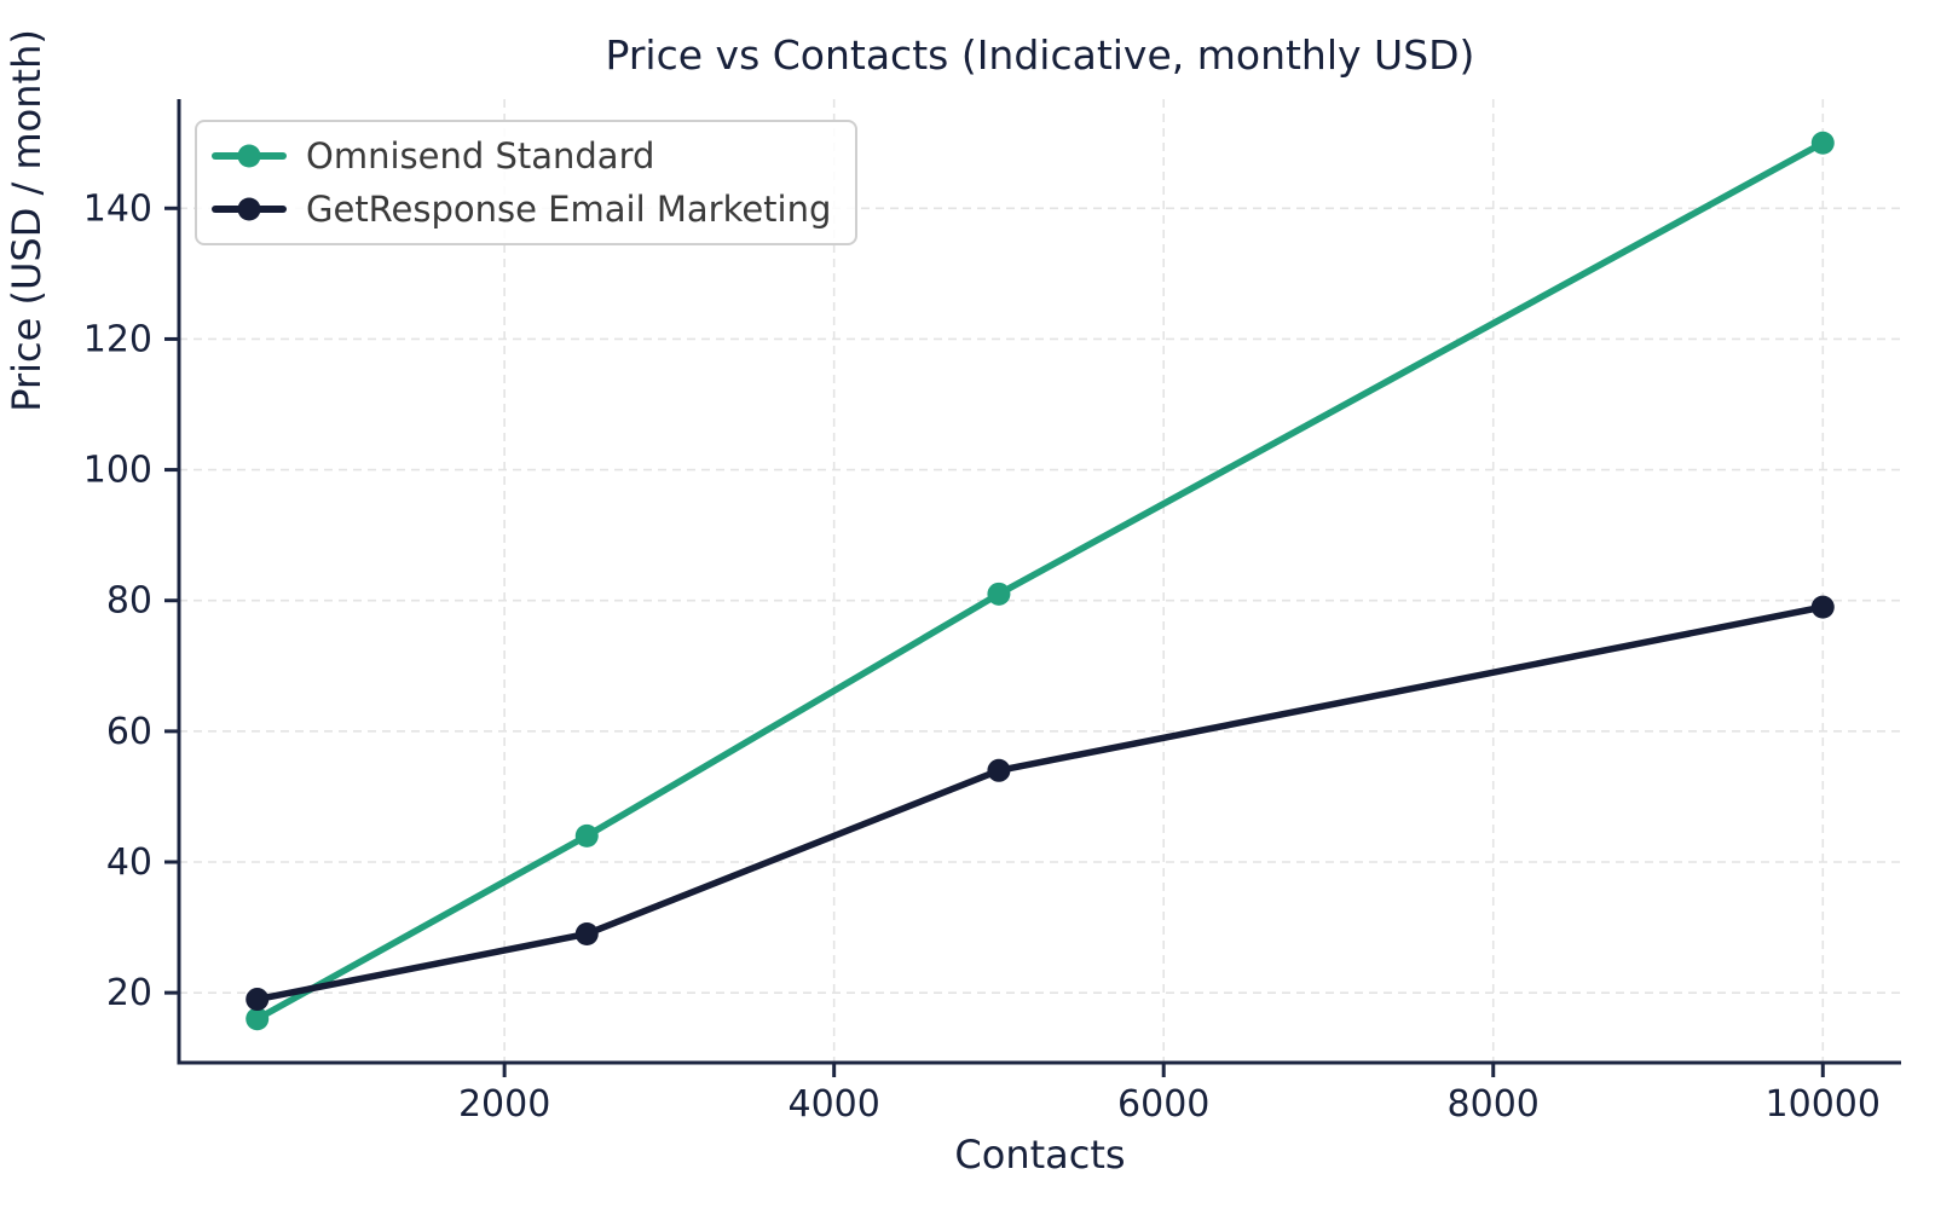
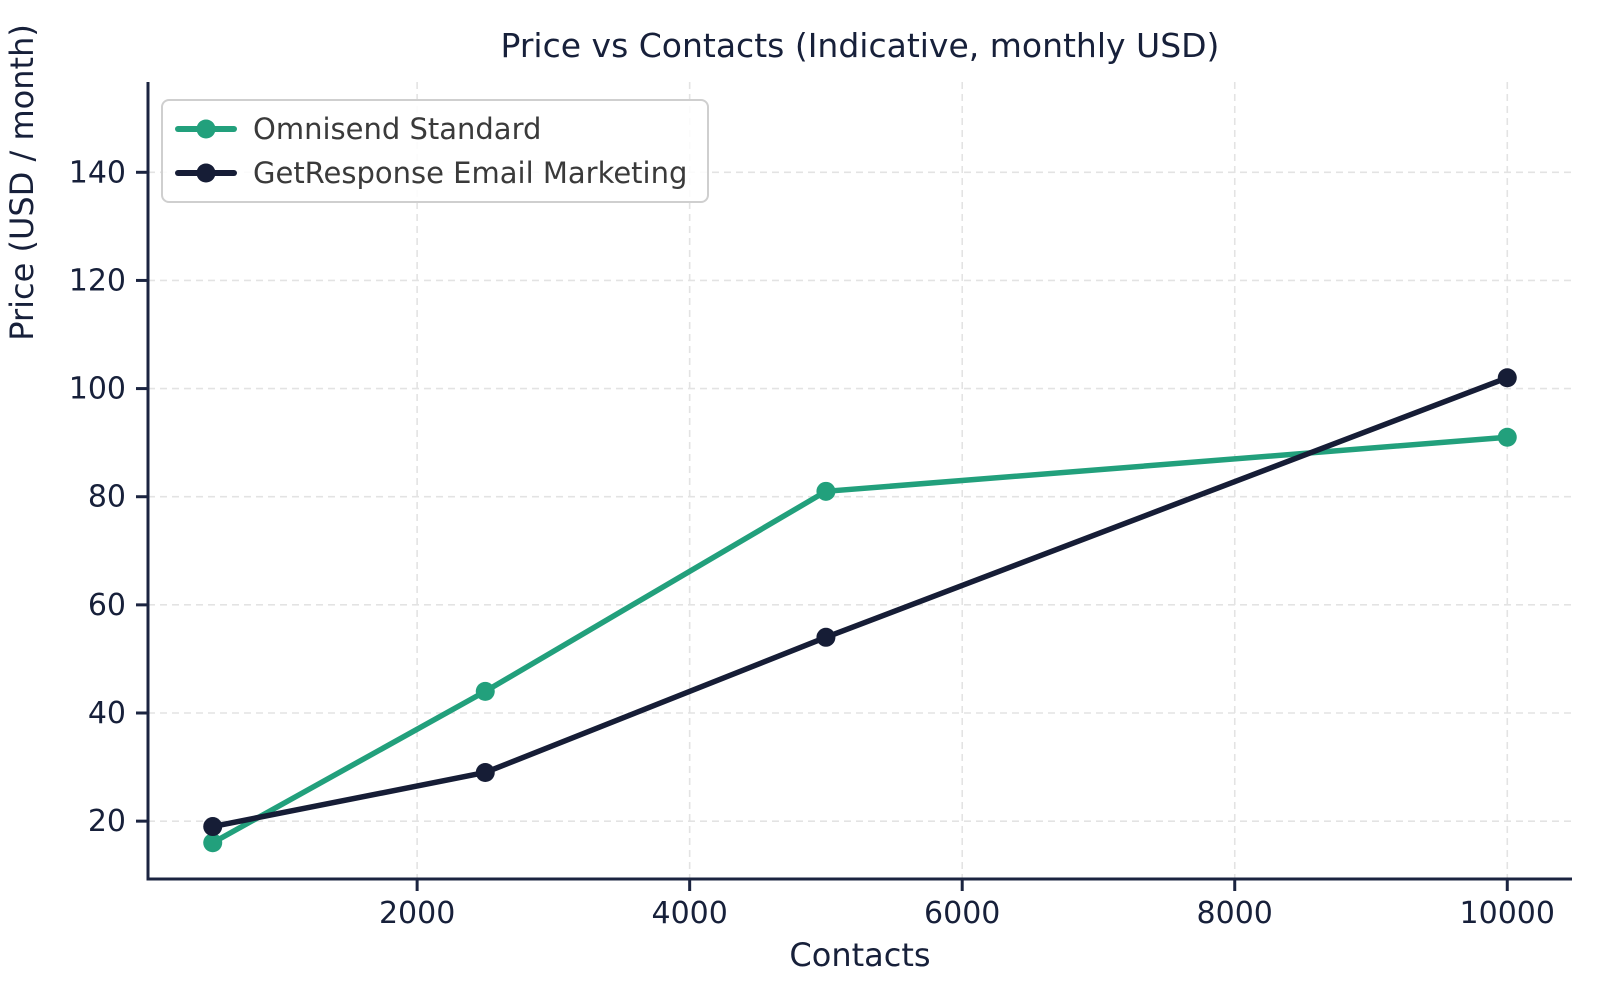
Omnisend Standard/10000: 150 -> 91
GetResponse Email Marketing/10000: 79 -> 102
